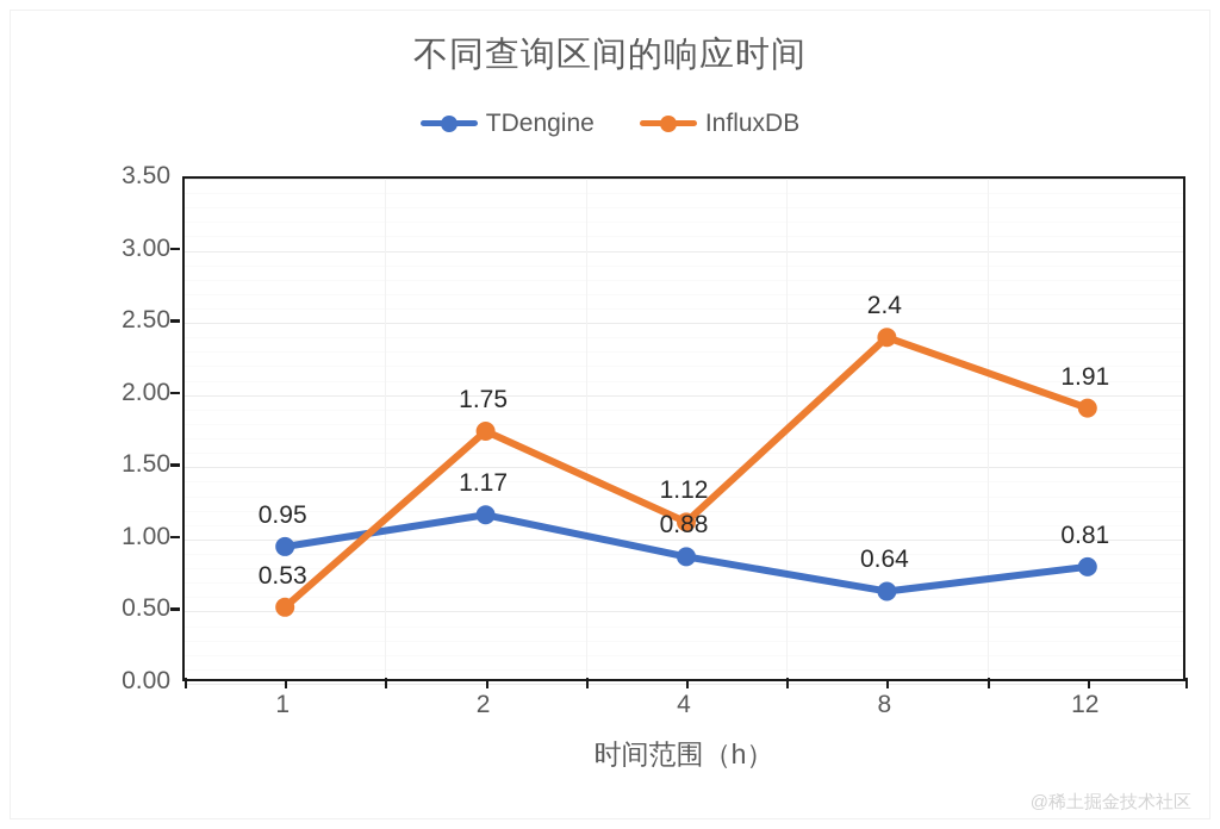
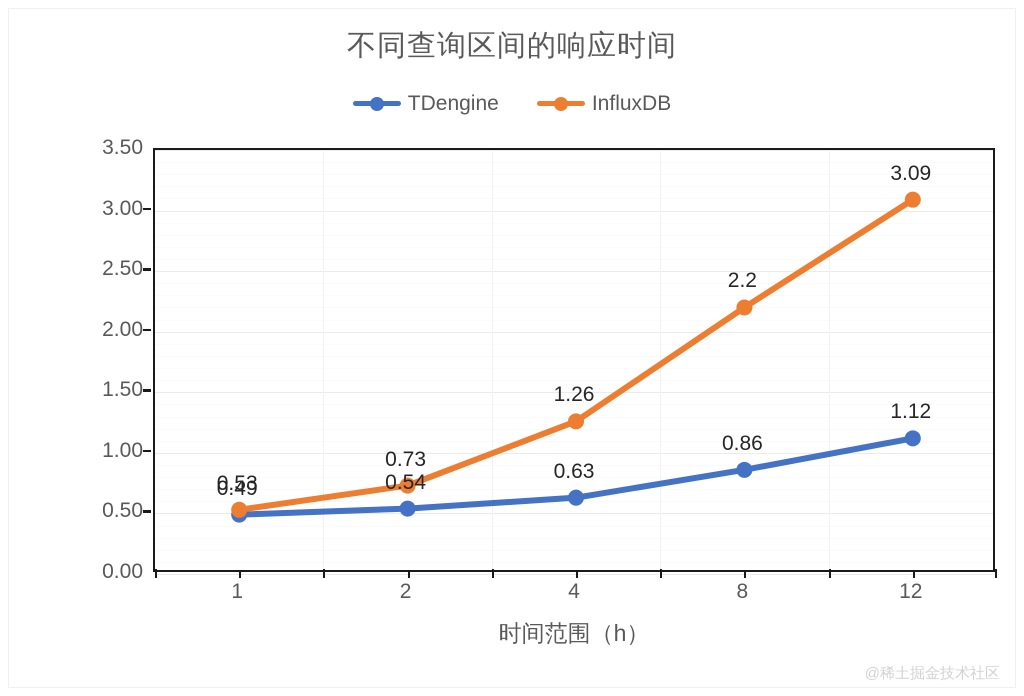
TDengine/1: 0.95 -> 0.49
TDengine/2: 1.17 -> 0.54
InfluxDB/2: 1.75 -> 0.73
TDengine/4: 0.88 -> 0.63
InfluxDB/4: 1.12 -> 1.26
TDengine/8: 0.64 -> 0.86
InfluxDB/8: 2.4 -> 2.2
TDengine/12: 0.81 -> 1.12
InfluxDB/12: 1.91 -> 3.09
